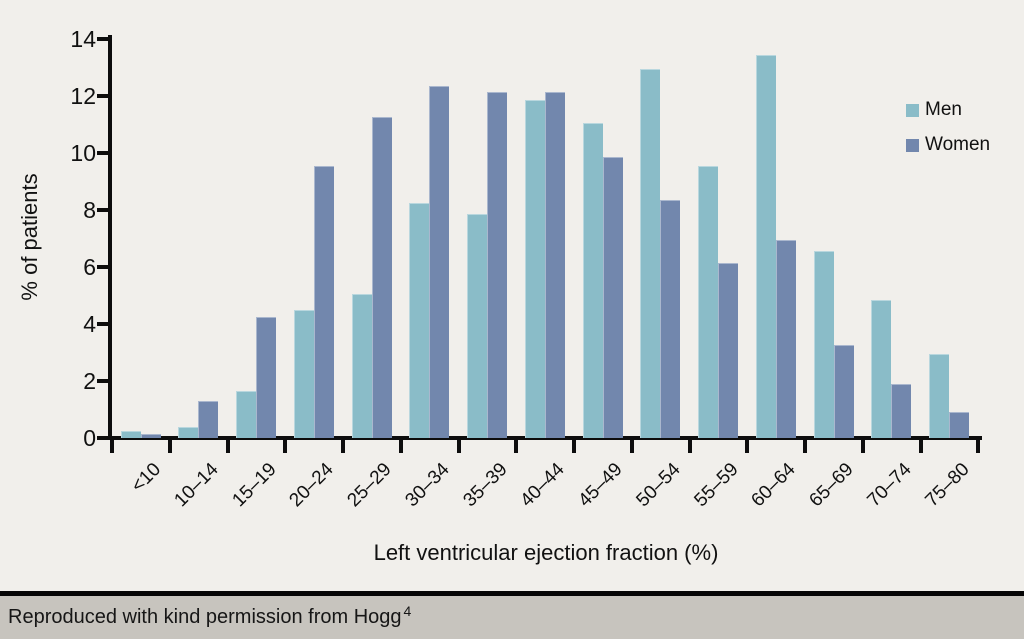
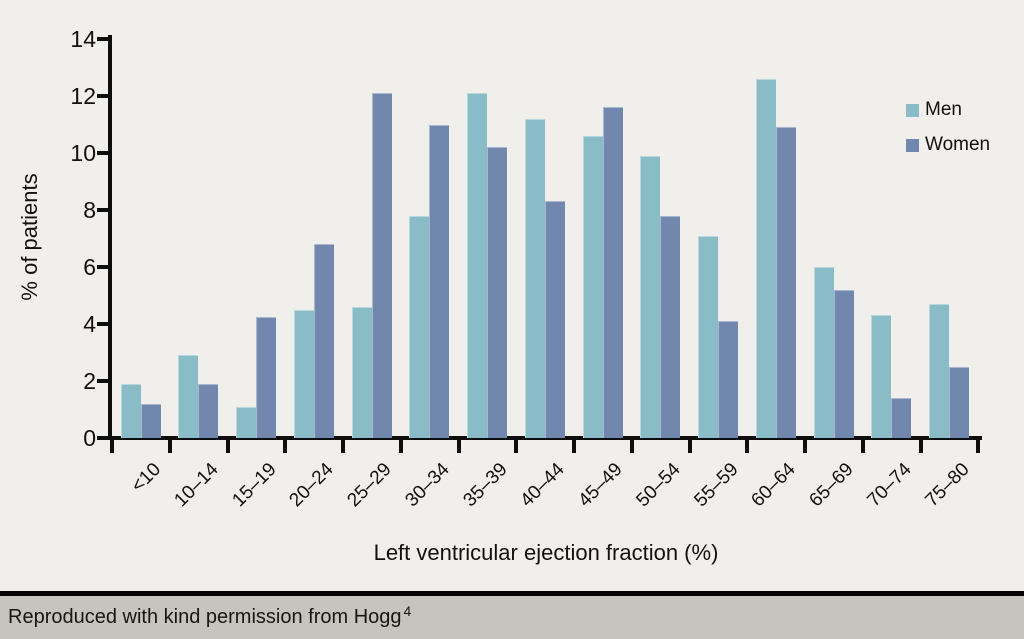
Men/<10: 0.2 -> 1.9
Women/<10: 0.1 -> 1.2
Men/10–14: 0.4 -> 2.9
Women/10–14: 1.3 -> 1.9
Men/15–19: 1.6 -> 1.1
Women/20–24: 9.6 -> 6.8
Men/25–29: 5.0 -> 4.6
Women/25–29: 11.2 -> 12.1
Men/30–34: 8.2 -> 7.8
Women/30–34: 12.3 -> 11.0
Men/35–39: 7.8 -> 12.1
Women/35–39: 12.2 -> 10.2
Men/40–44: 11.8 -> 11.2
Women/40–44: 12.2 -> 8.3
Men/45–49: 11.1 -> 10.6
Women/45–49: 9.8 -> 11.6
Men/50–54: 12.9 -> 9.9
Women/50–54: 8.3 -> 7.8
Men/55–59: 9.6 -> 7.1
Women/55–59: 6.2 -> 4.1
Men/60–64: 13.4 -> 12.6
Women/60–64: 7.0 -> 10.9
Men/65–69: 6.5 -> 6.0
Women/65–69: 3.2 -> 5.2
Men/70–74: 4.8 -> 4.3
Women/70–74: 1.9 -> 1.4
Men/75–80: 3.0 -> 4.7
Women/75–80: 0.9 -> 2.5
